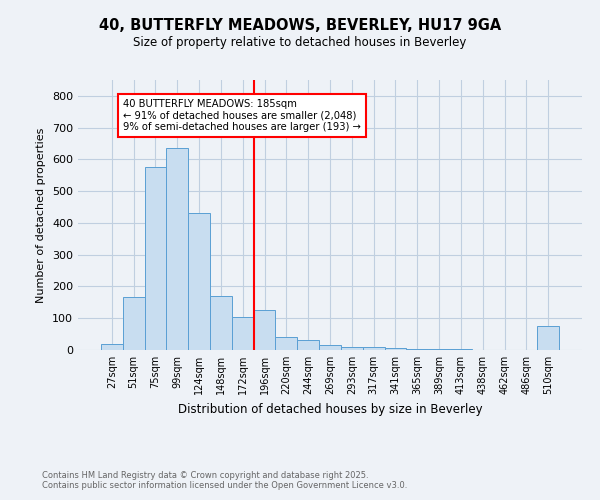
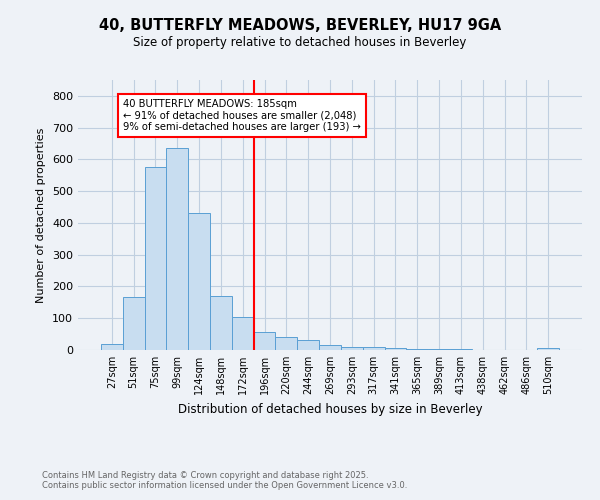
196sqm: 125 -> 57
510sqm: 75 -> 5
